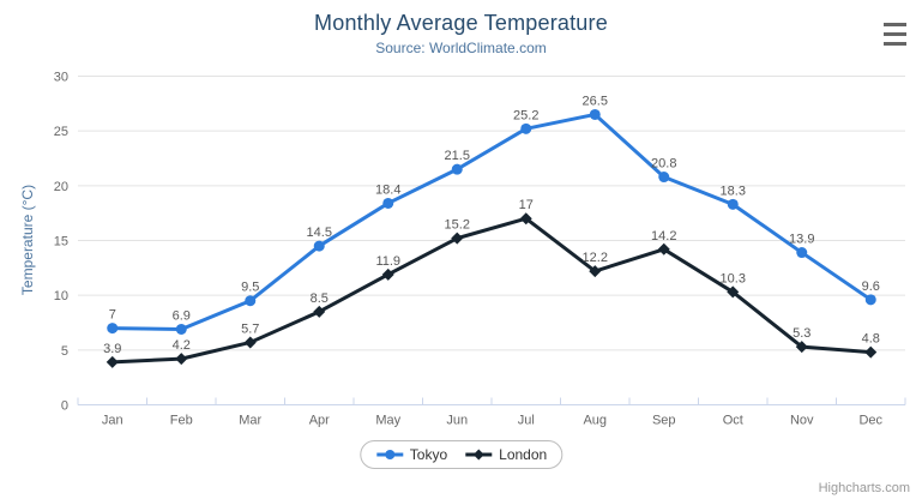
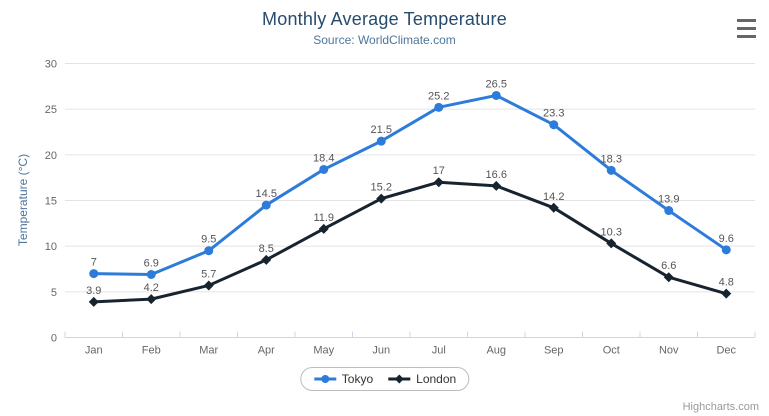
London/Aug: 12.2 -> 16.6
Tokyo/Sep: 20.8 -> 23.3
London/Nov: 5.3 -> 6.6
